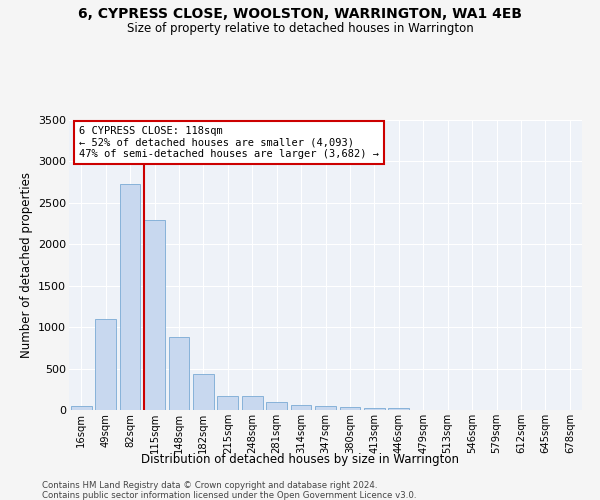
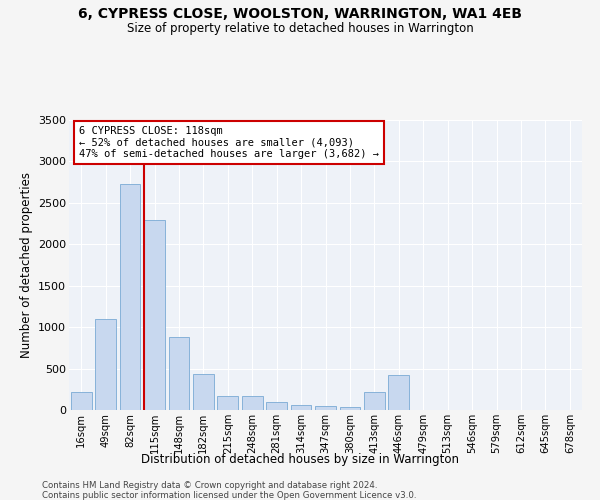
16sqm: 50 -> 220
413sqm: 30 -> 220
446sqm: 20 -> 420
